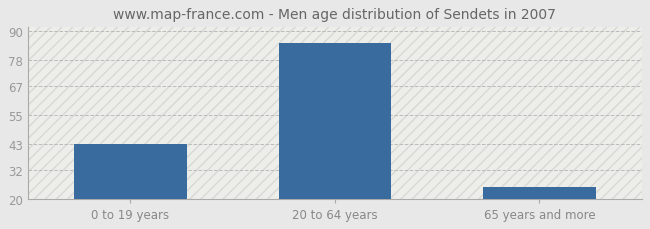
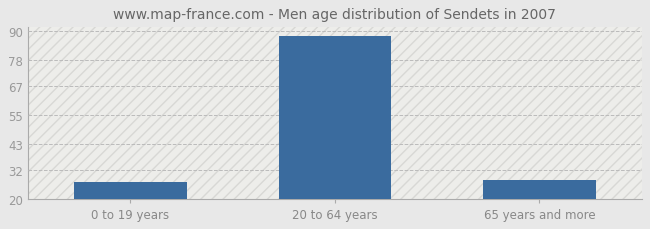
0 to 19 years: 43 -> 27
20 to 64 years: 85 -> 88
65 years and more: 25 -> 28
